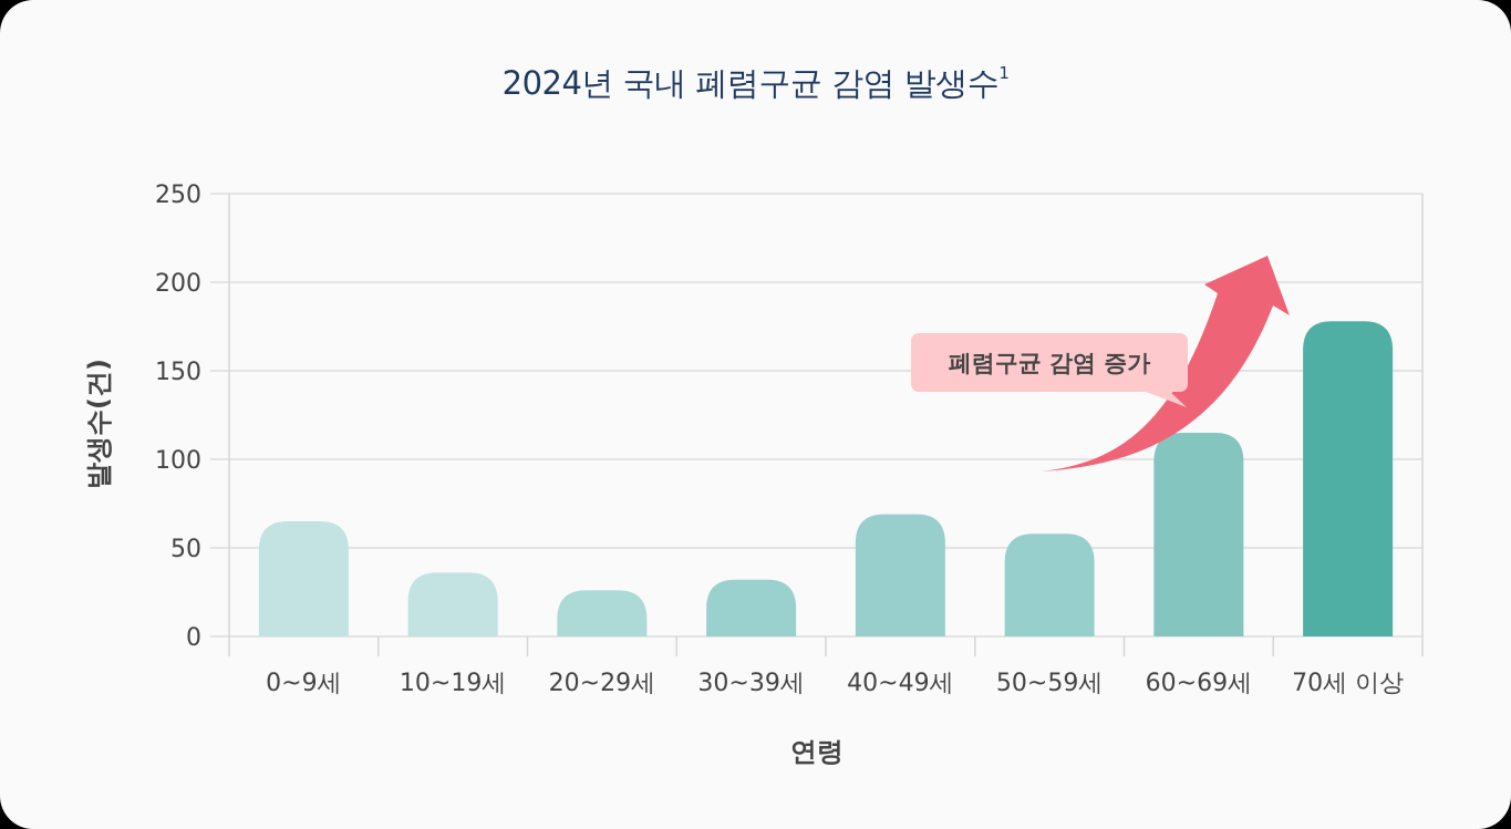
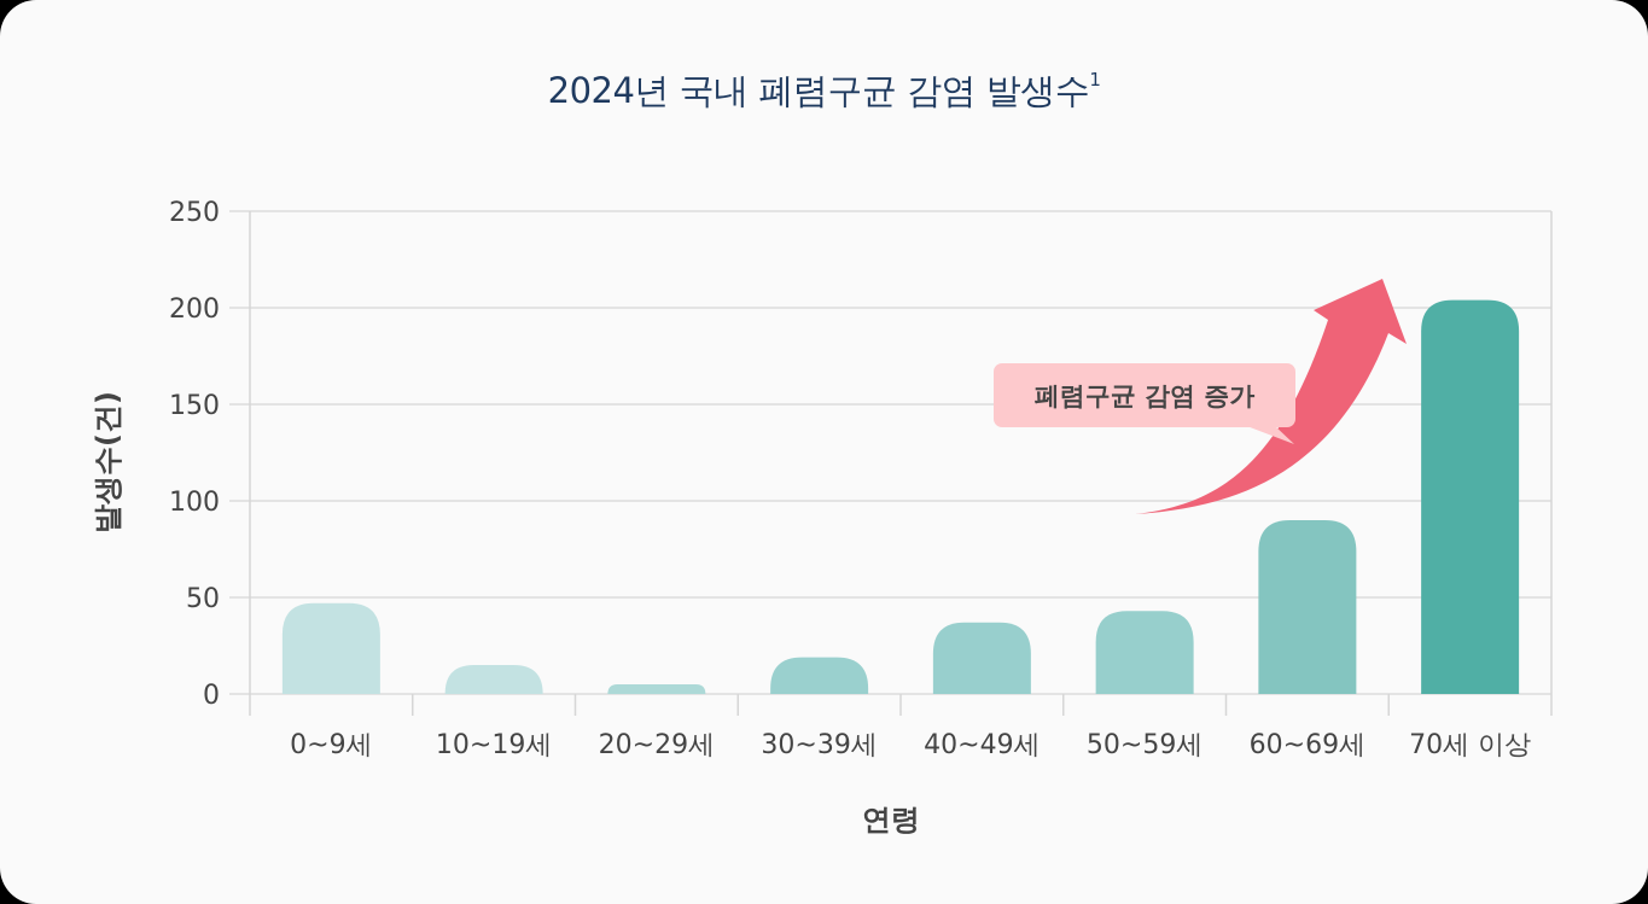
0~9세: 65 -> 47
10~19세: 36 -> 15
20~29세: 26 -> 5
30~39세: 32 -> 19
40~49세: 69 -> 37
50~59세: 58 -> 43
60~69세: 115 -> 90
70세 이상: 178 -> 204
